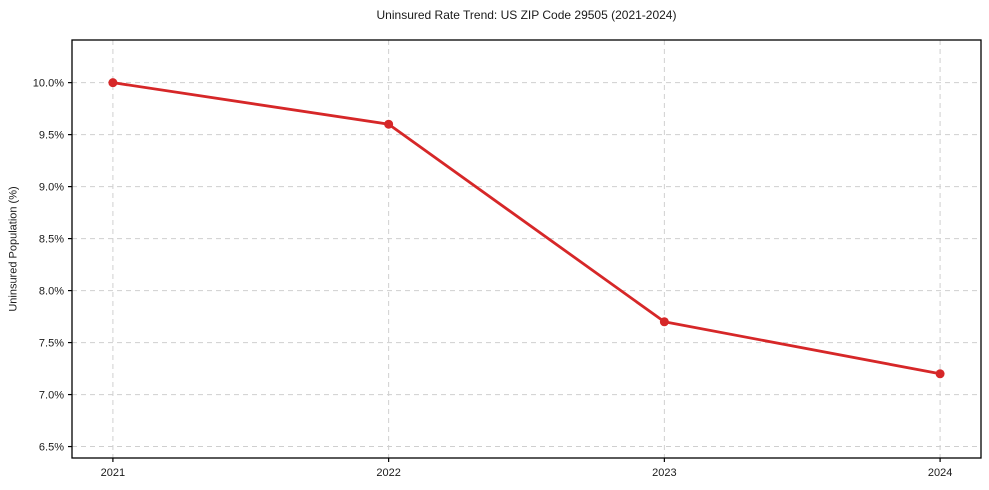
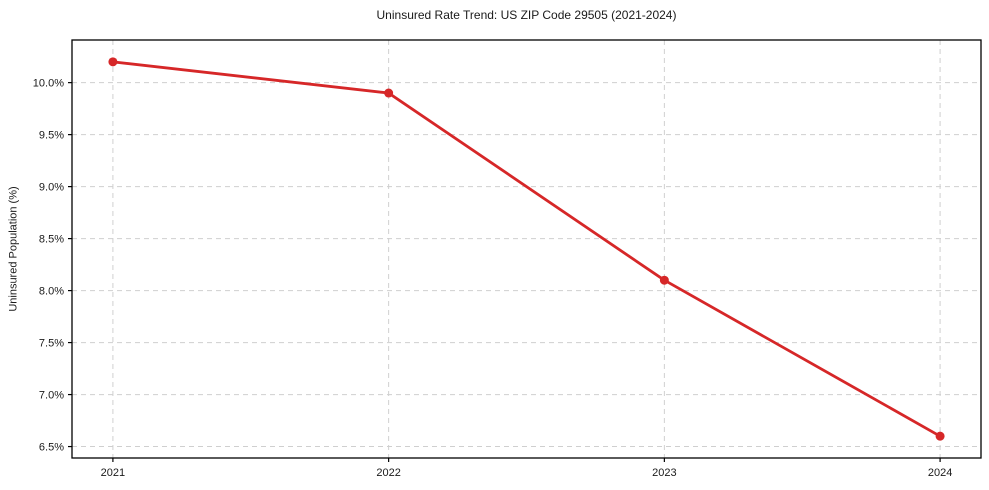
2021: 10.0% -> 10.2%
2022: 9.6% -> 9.9%
2023: 7.7% -> 8.1%
2024: 7.2% -> 6.6%
